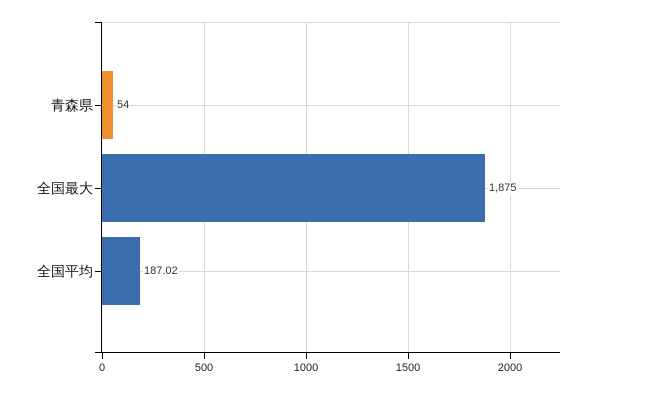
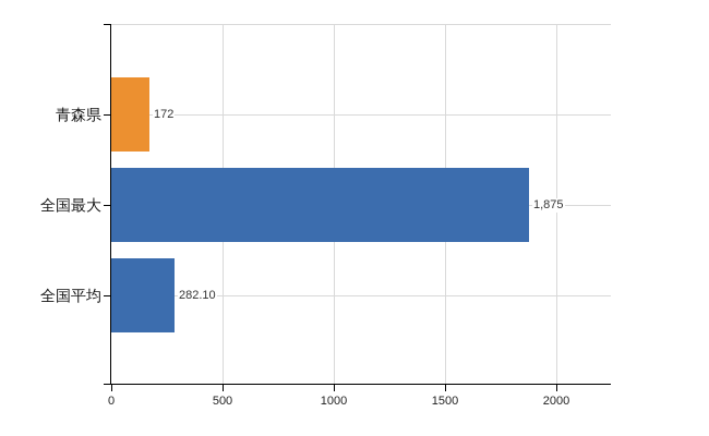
青森県: 54 -> 172
全国平均: 187.02 -> 282.10
